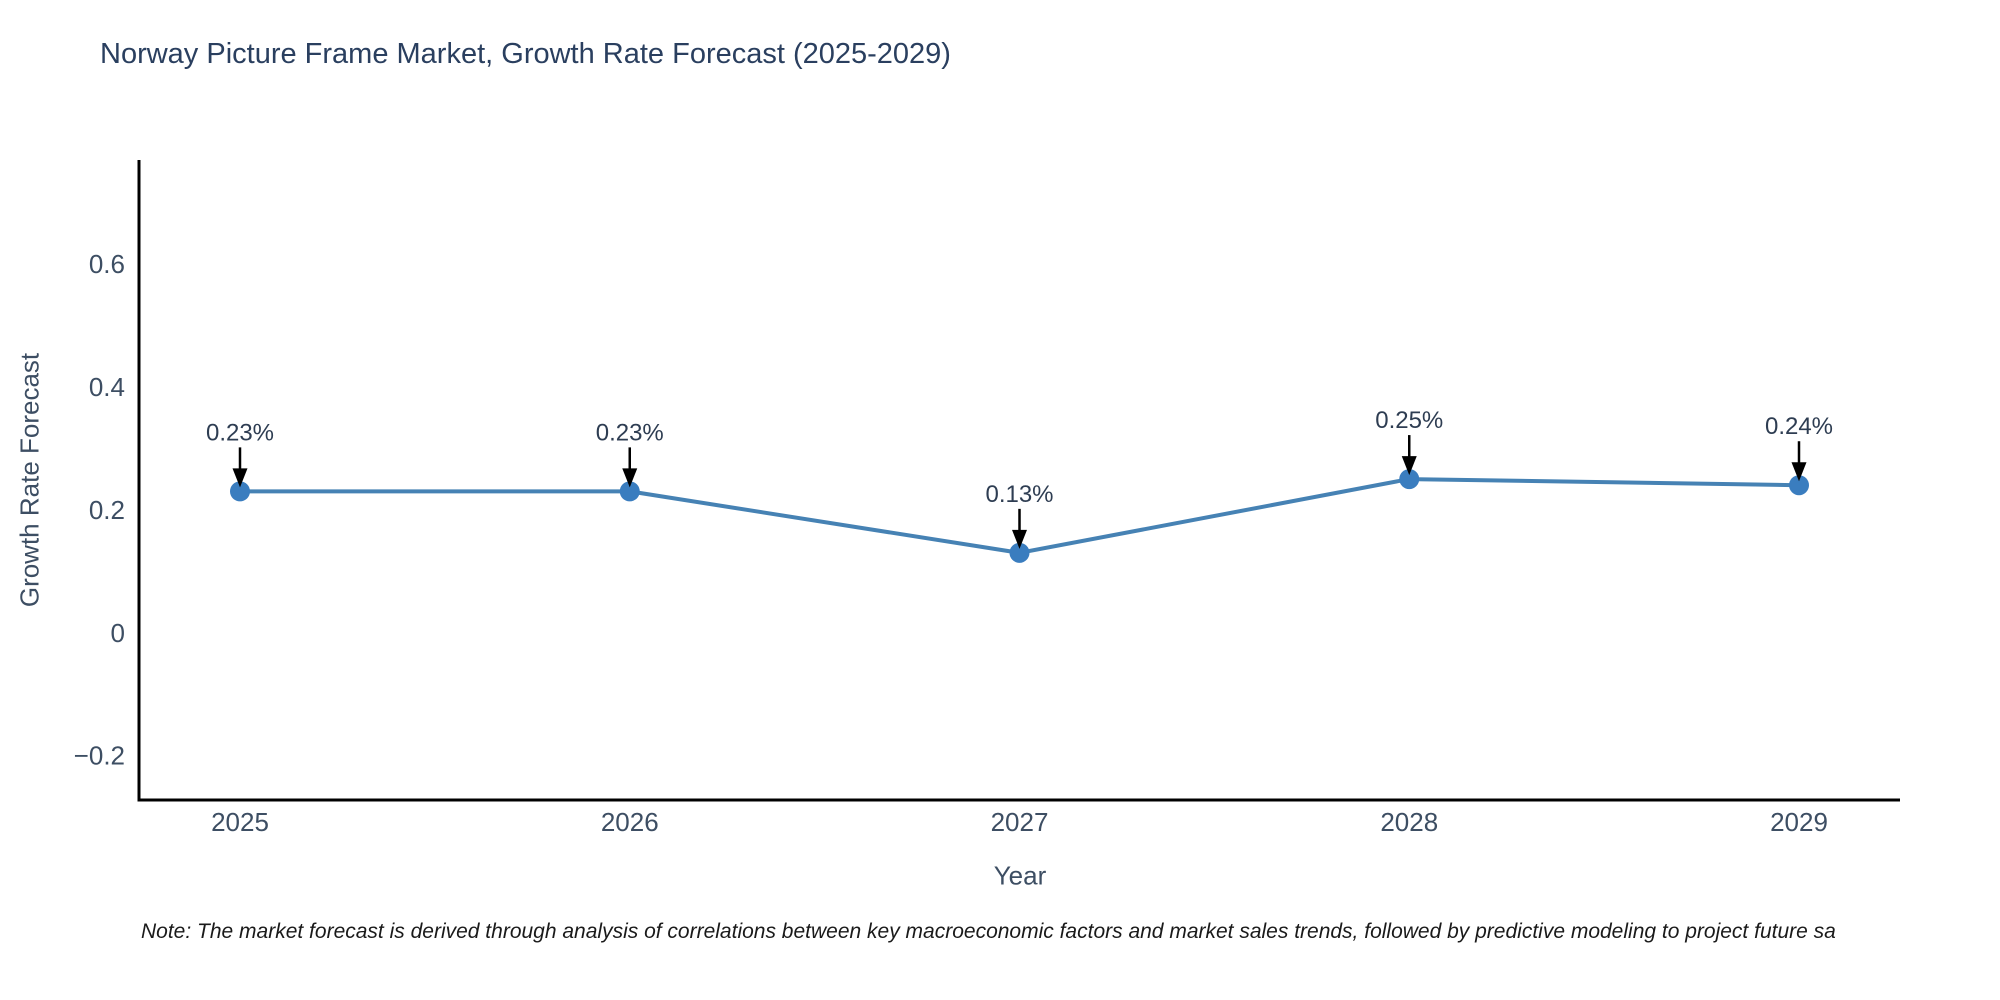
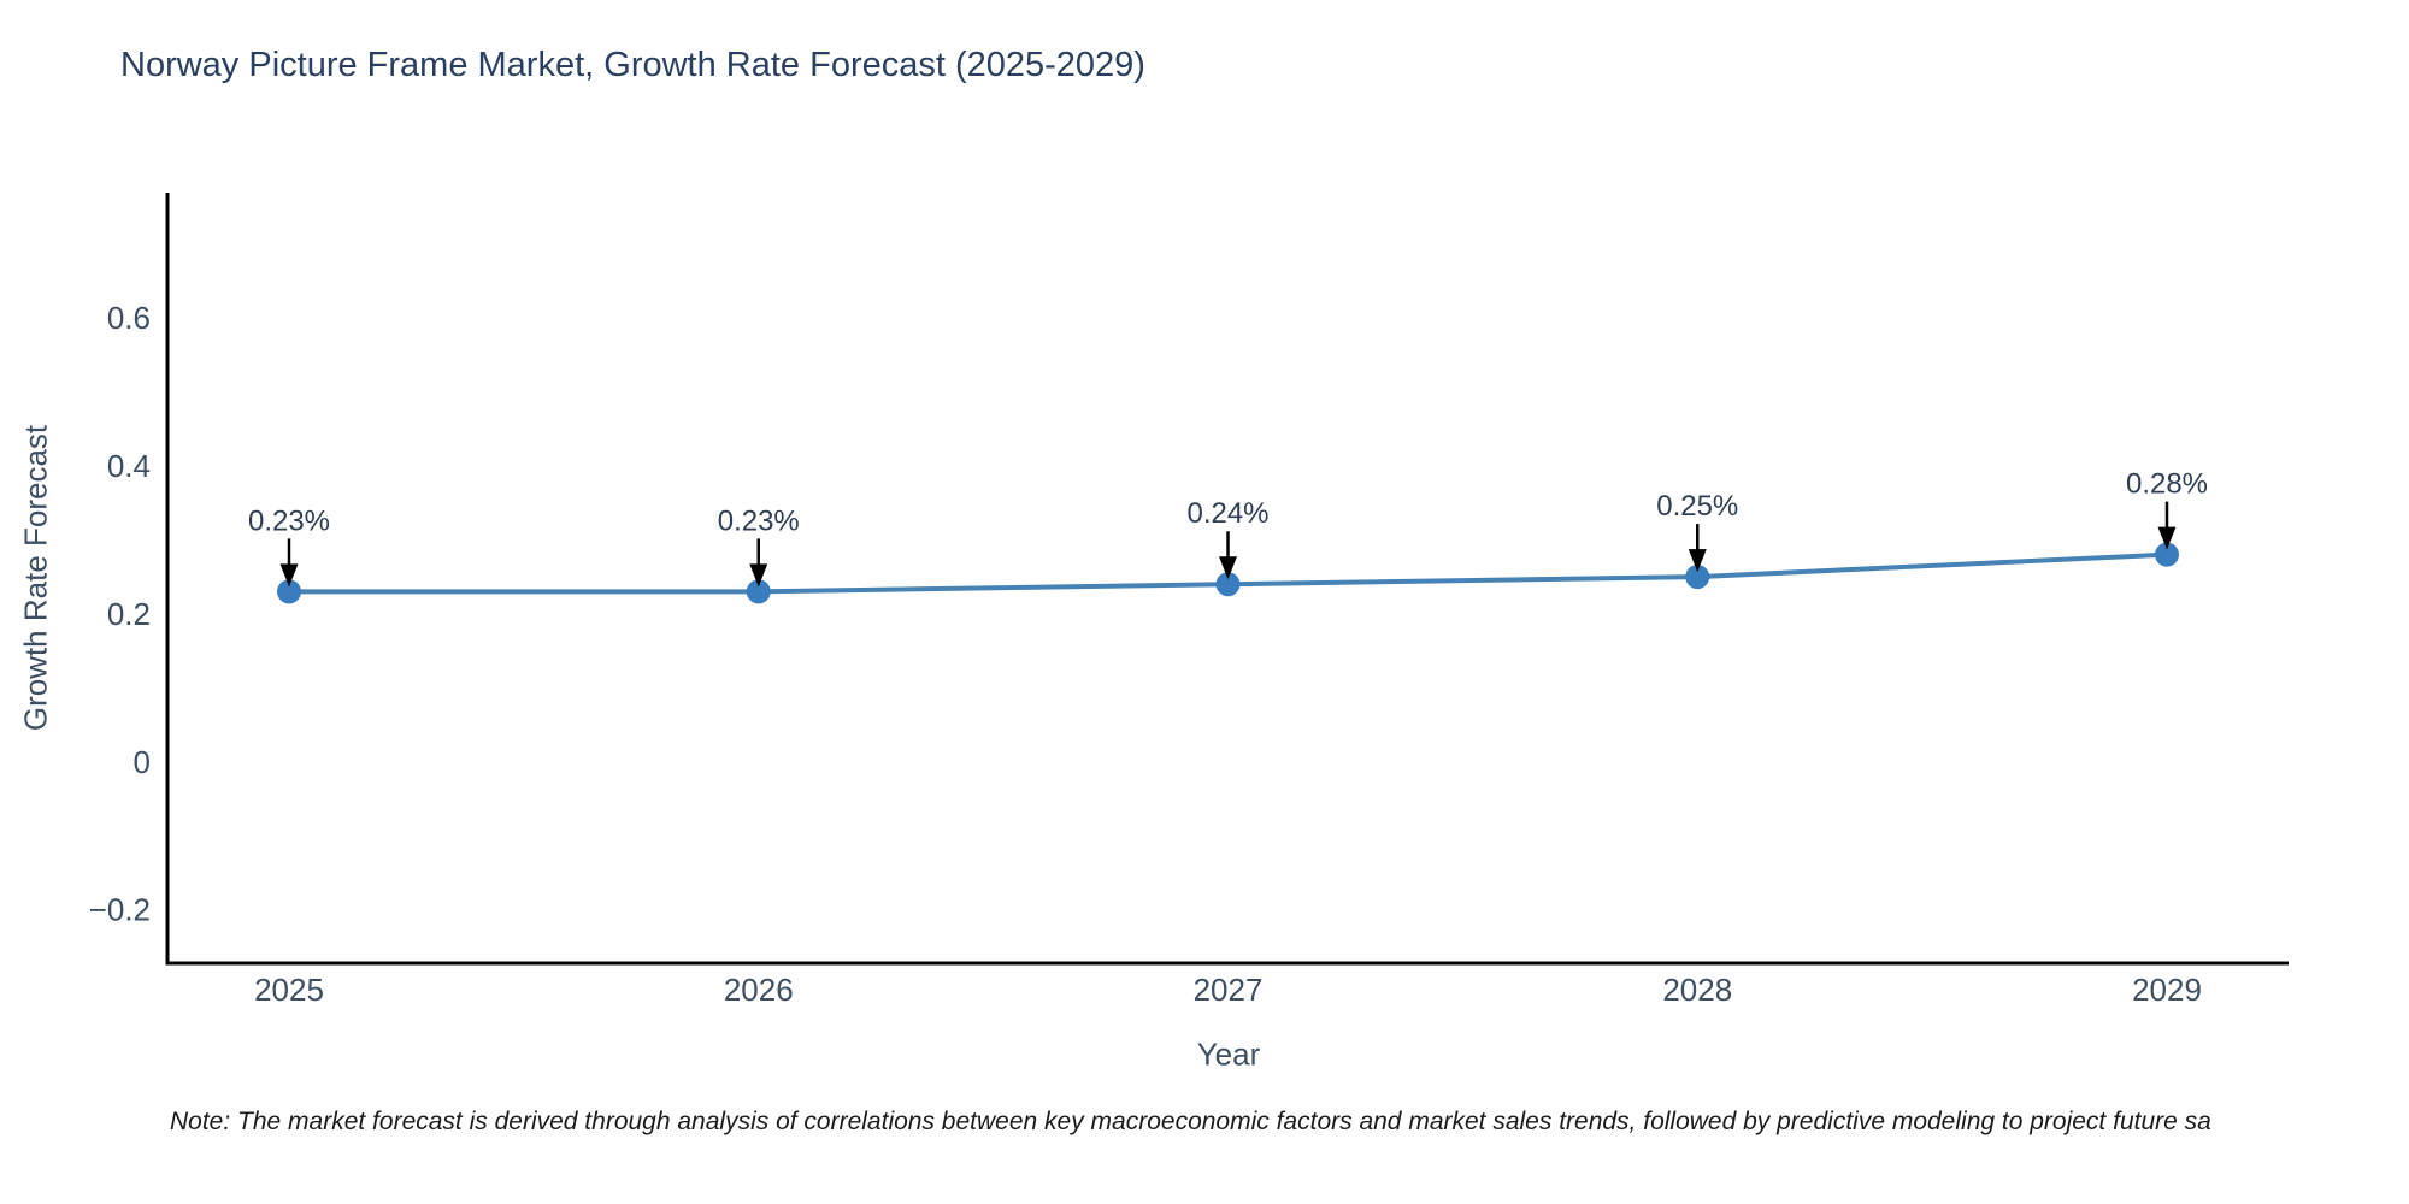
2027: 0.13% -> 0.24%
2029: 0.24% -> 0.28%
